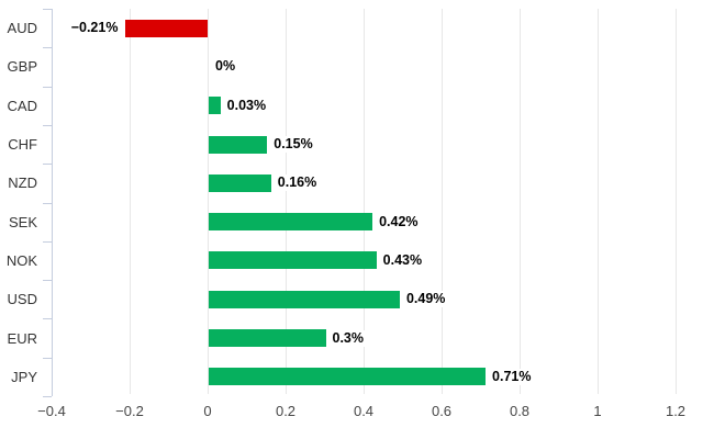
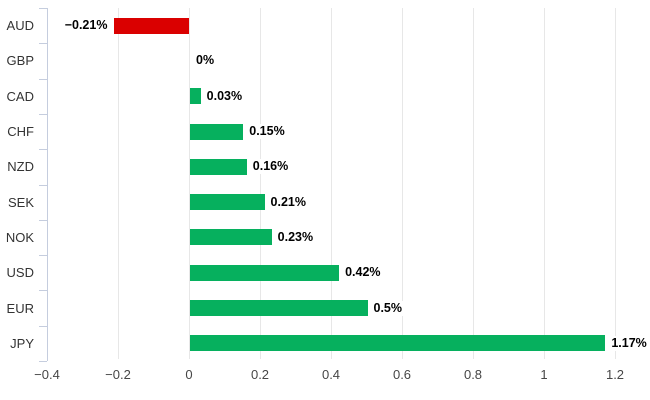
SEK: 0.42% -> 0.21%
NOK: 0.43% -> 0.23%
USD: 0.49% -> 0.42%
EUR: 0.3% -> 0.5%
JPY: 0.71% -> 1.17%
